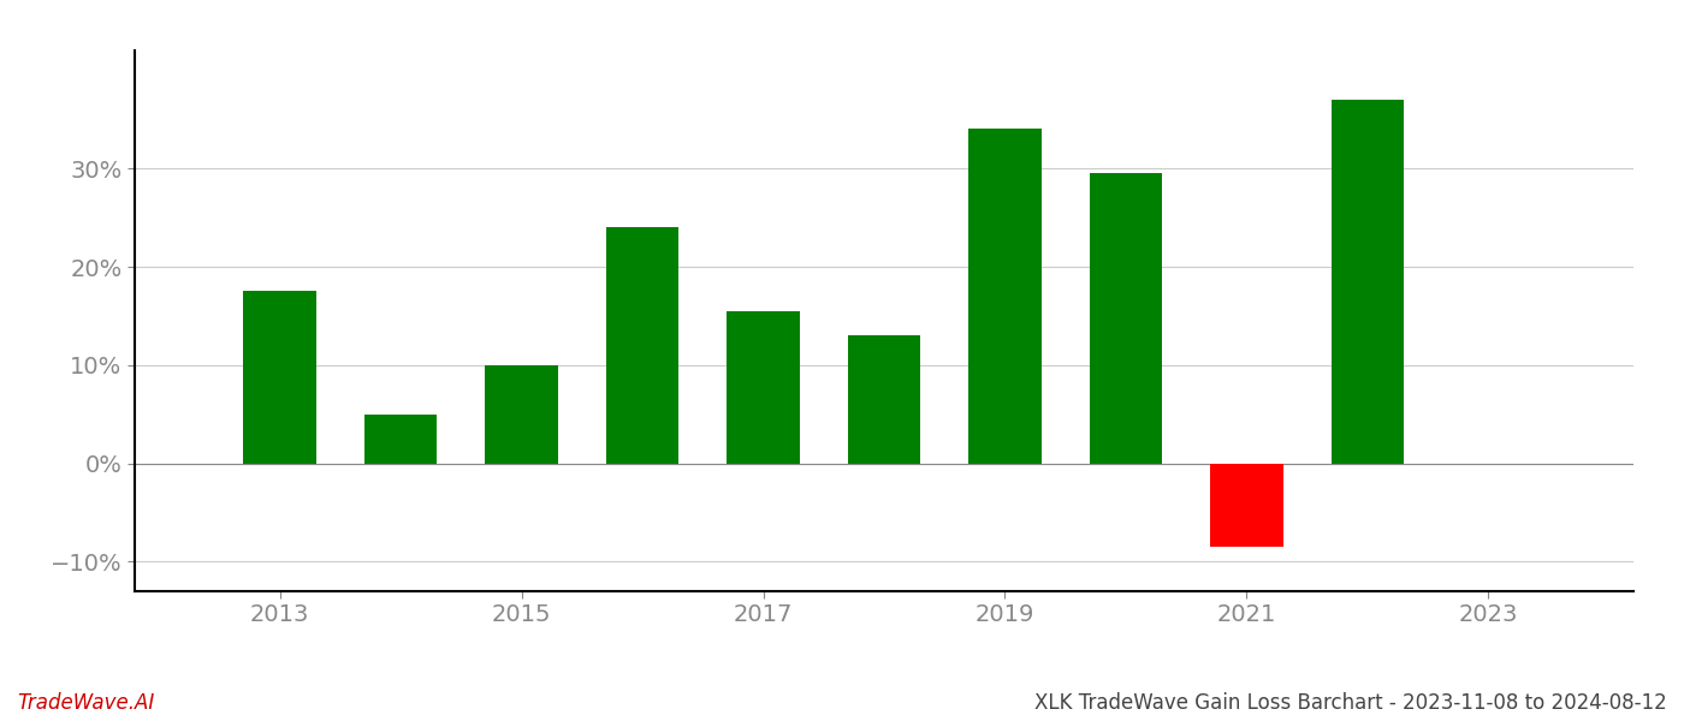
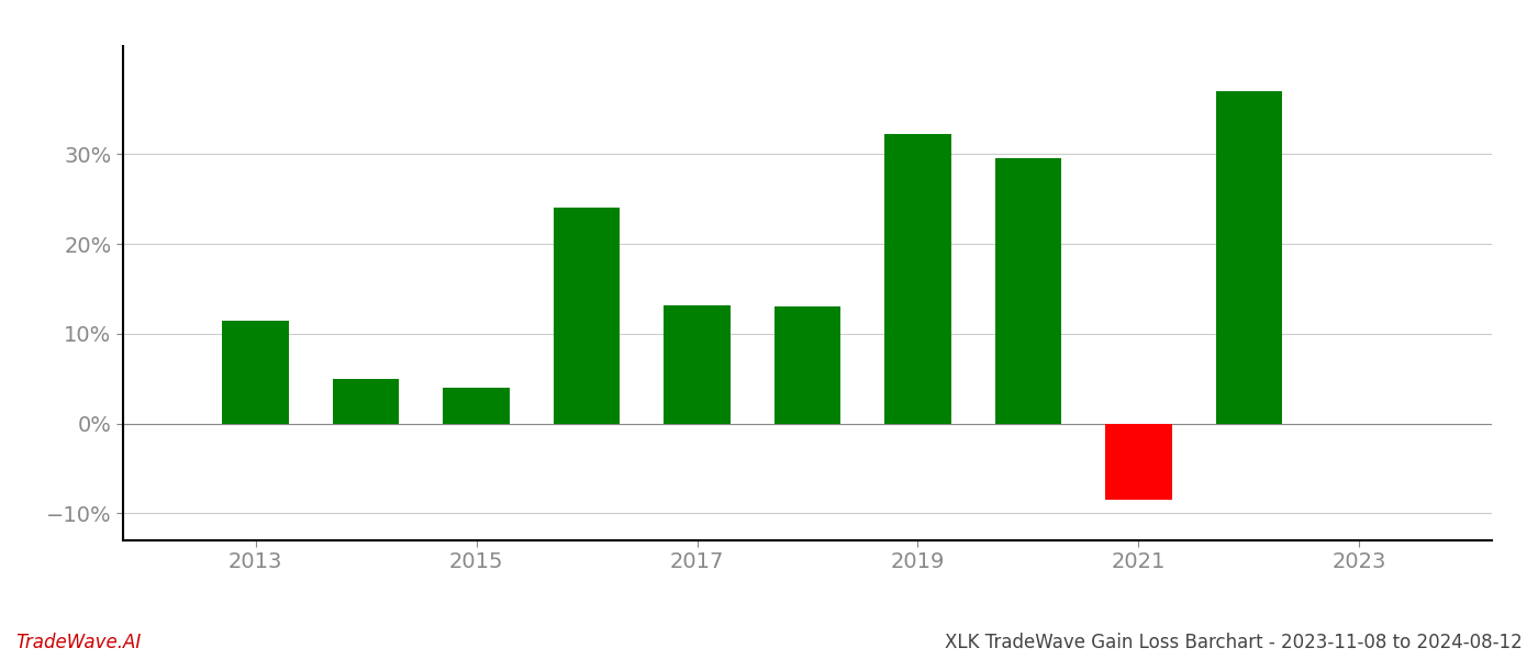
2013: 17.5% -> 11.4%
2015: 10.0% -> 4.0%
2017: 15.5% -> 13.2%
2019: 34.0% -> 32.2%
